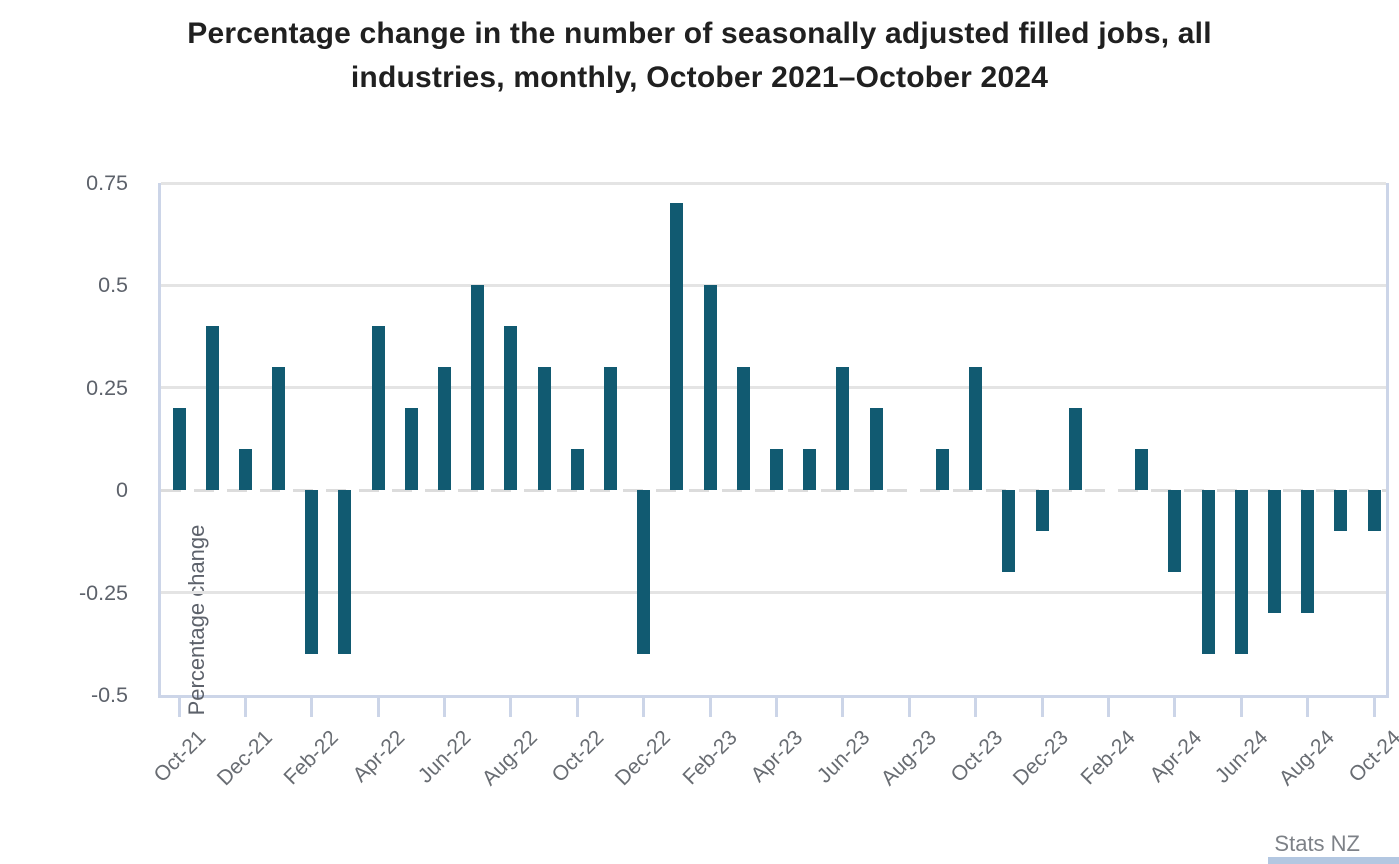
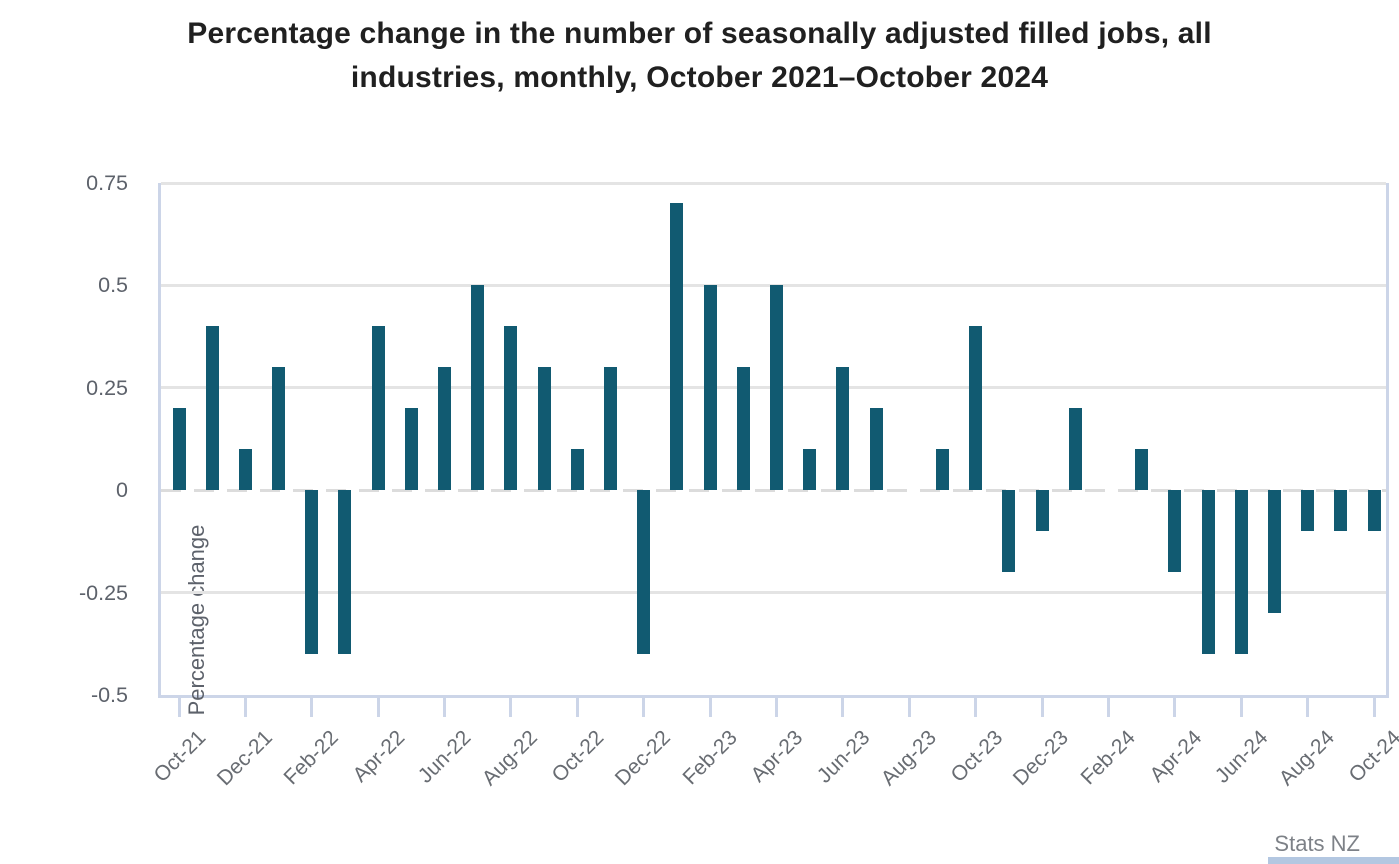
Apr-23: 0.1 -> 0.5
Oct-23: 0.3 -> 0.4
Aug-24: -0.3 -> -0.1
